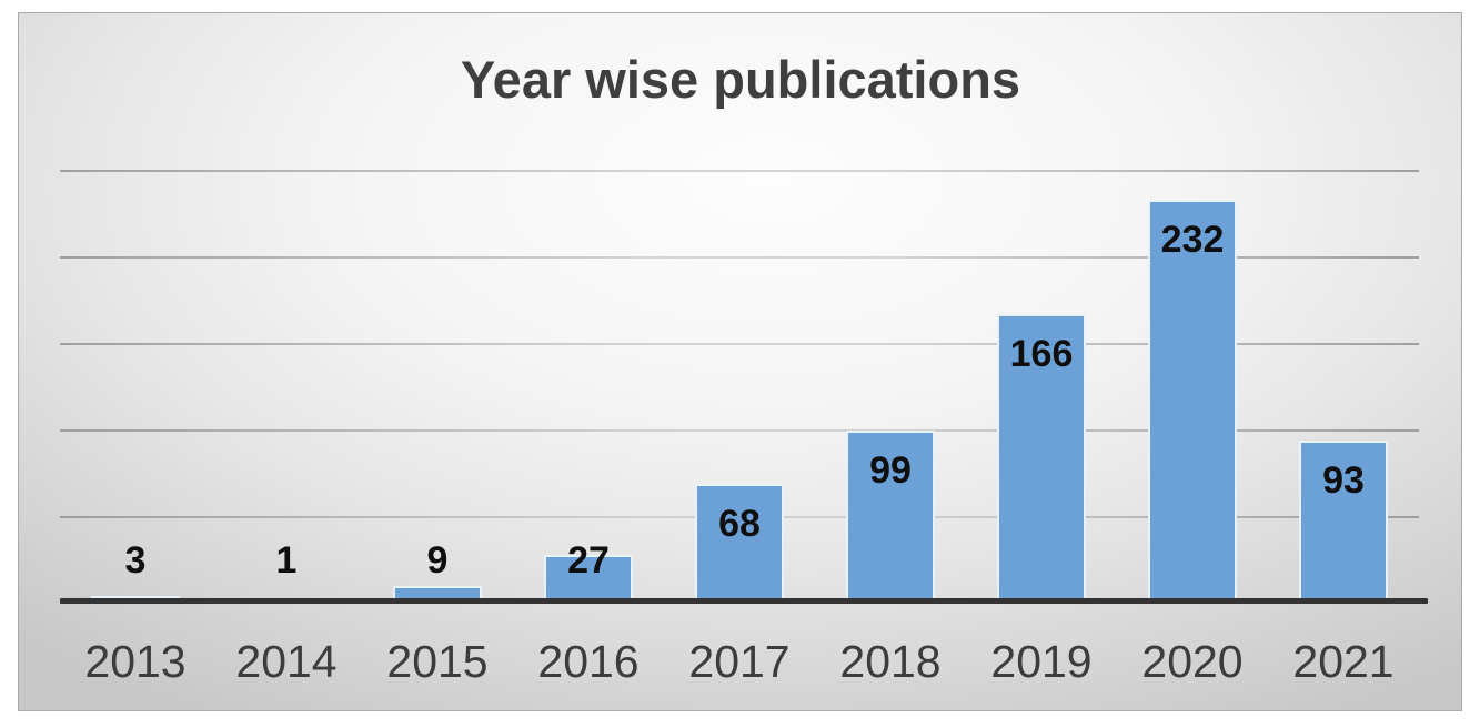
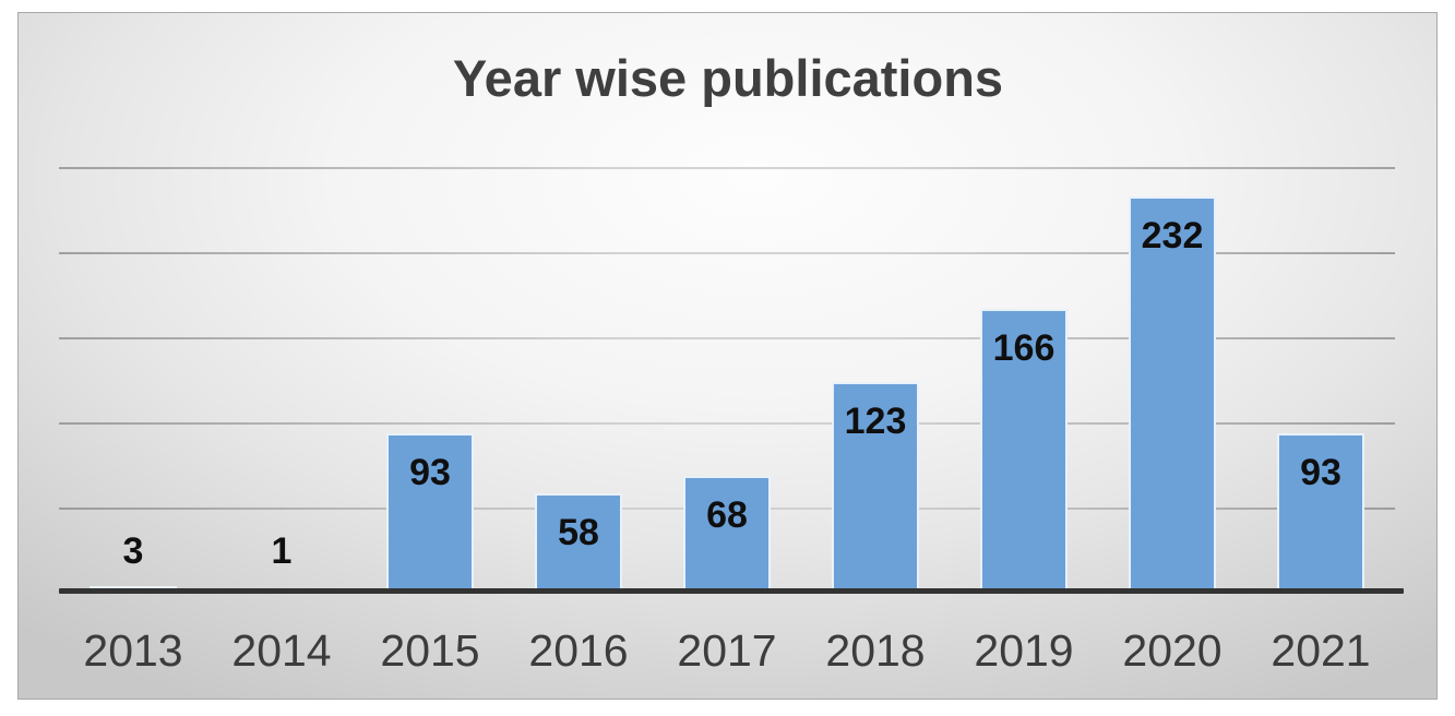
2015: 9 -> 93
2016: 27 -> 58
2018: 99 -> 123
